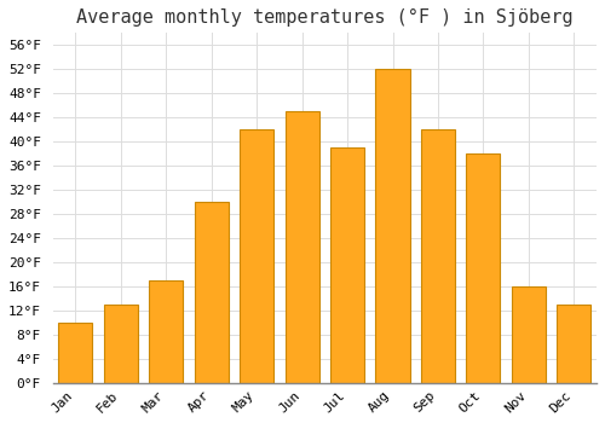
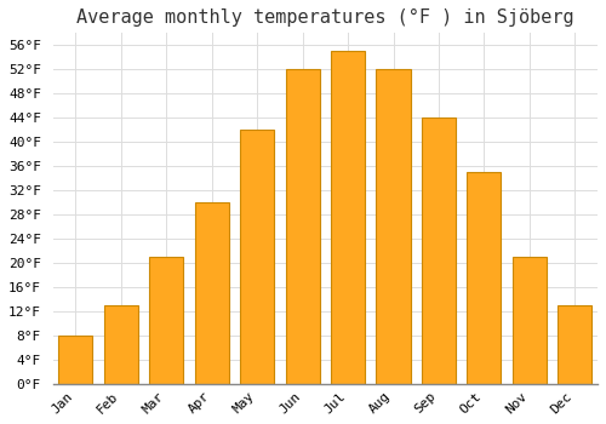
Jan: 10°F -> 8°F
Mar: 17°F -> 21°F
Jun: 45°F -> 52°F
Jul: 39°F -> 55°F
Sep: 42°F -> 44°F
Oct: 38°F -> 35°F
Nov: 16°F -> 21°F
